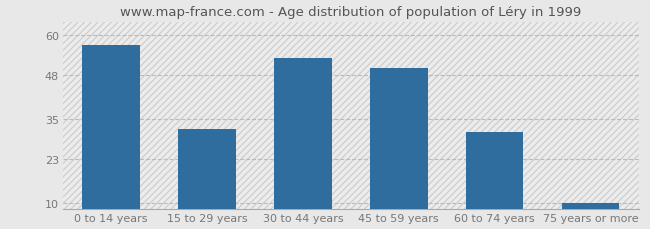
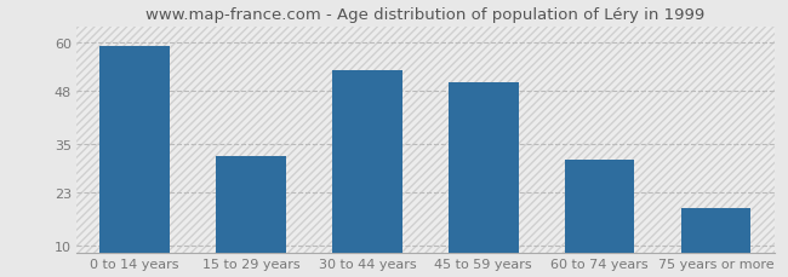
0 to 14 years: 57 -> 59
75 years or more: 10 -> 19
